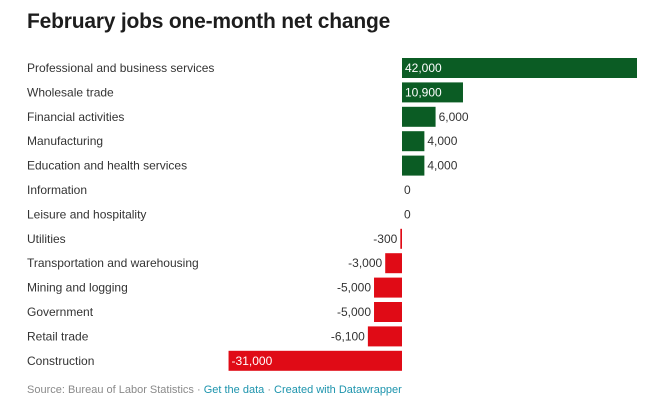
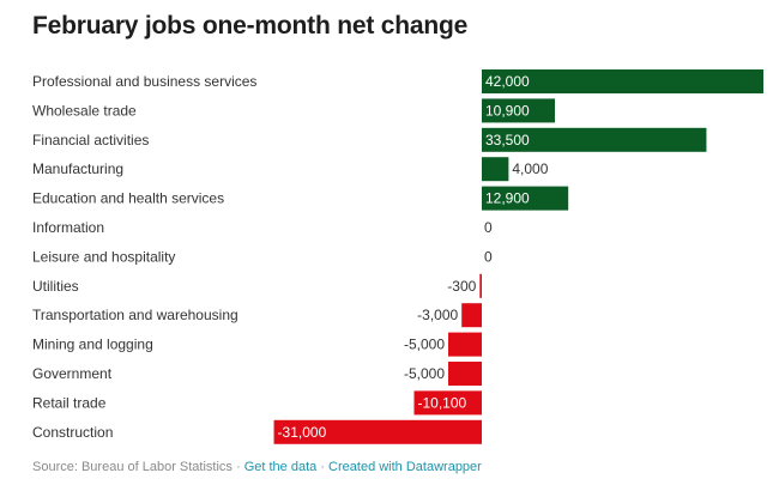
Financial activities: 6,000 -> 33,500
Education and health services: 4,000 -> 12,900
Retail trade: -6,100 -> -10,100
